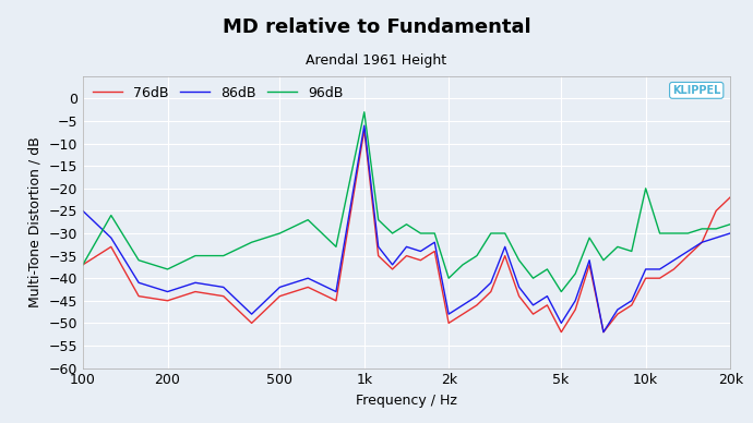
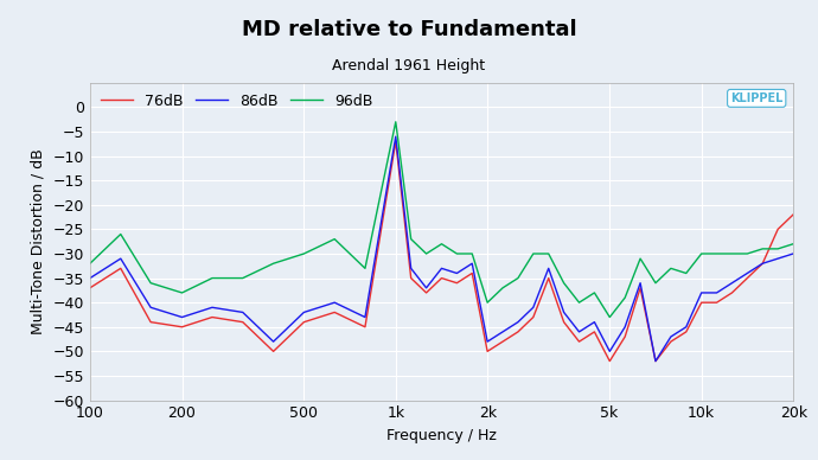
86dB/100: -25 -> -35
96dB/100: -37 -> -32
96dB/10k: -20 -> -30
